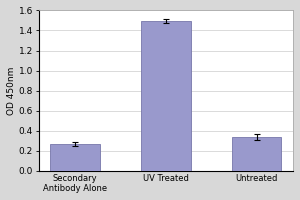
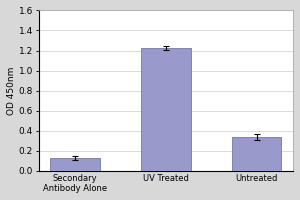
Secondary Antibody Alone: 0.27 -> 0.13
UV Treated: 1.49 -> 1.23
